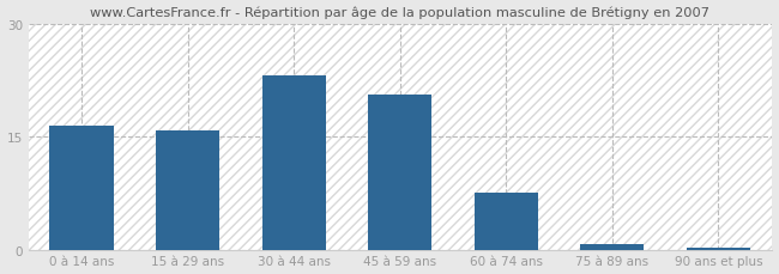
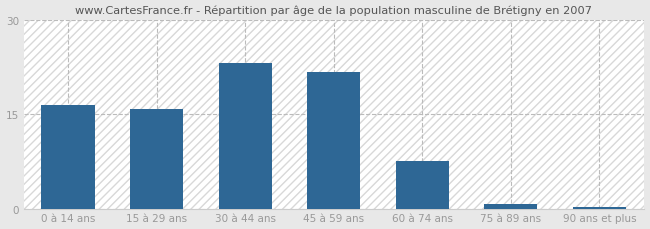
45 à 59 ans: 20.6 -> 21.8
